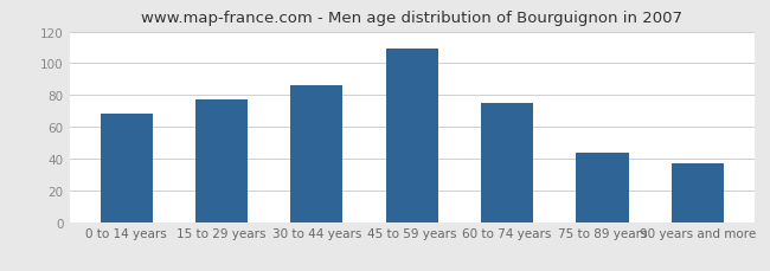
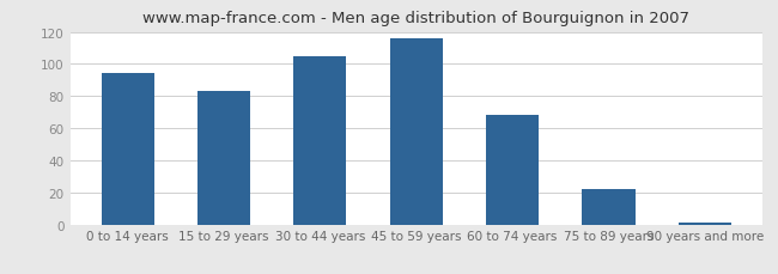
0 to 14 years: 68 -> 94
15 to 29 years: 77 -> 83
30 to 44 years: 86 -> 105
45 to 59 years: 109 -> 116
60 to 74 years: 75 -> 68
75 to 89 years: 44 -> 22
90 years and more: 37 -> 1
